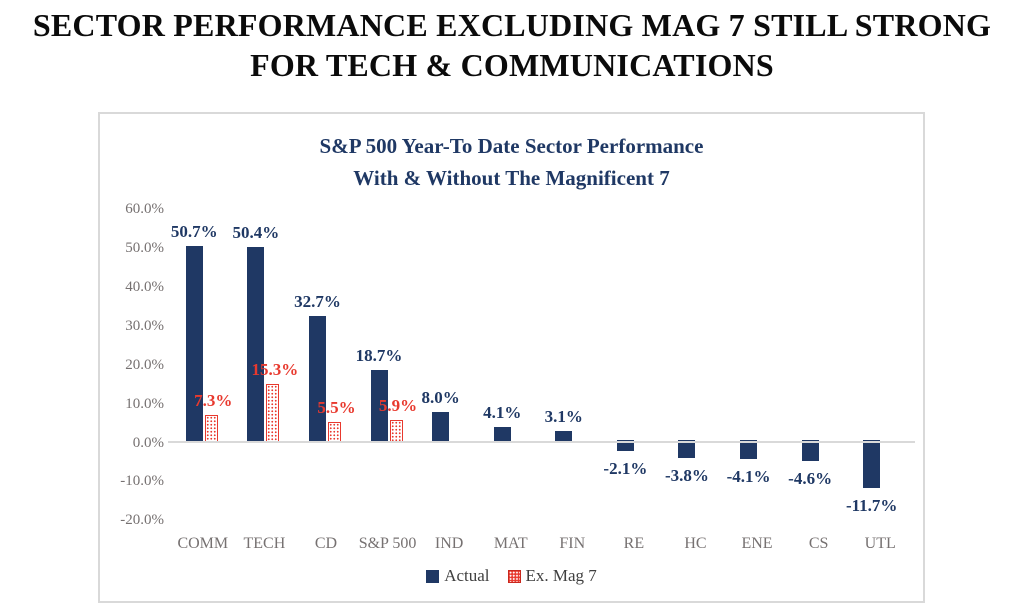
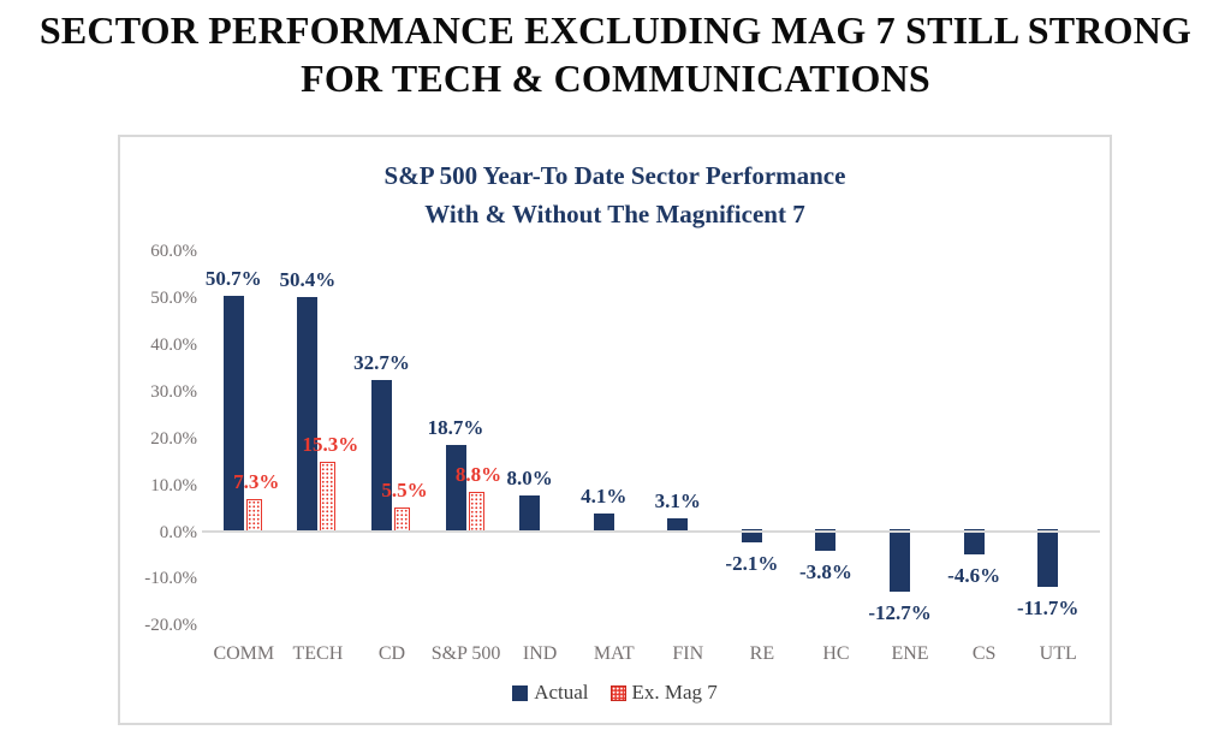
Ex. Mag 7/S&P 500: 5.9% -> 8.8%
Actual/ENE: -4.1% -> -12.7%
